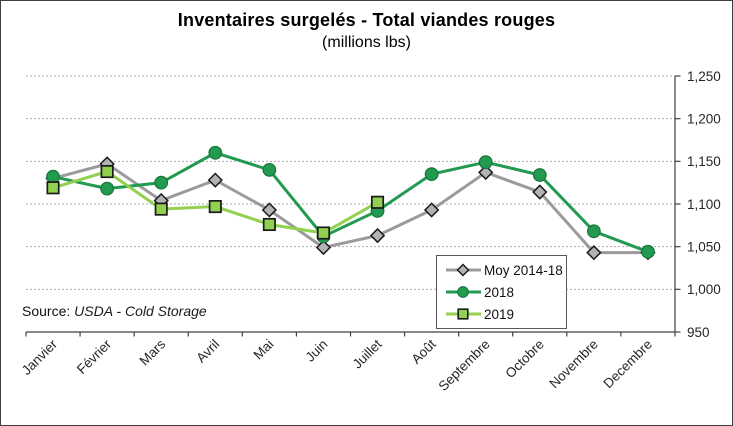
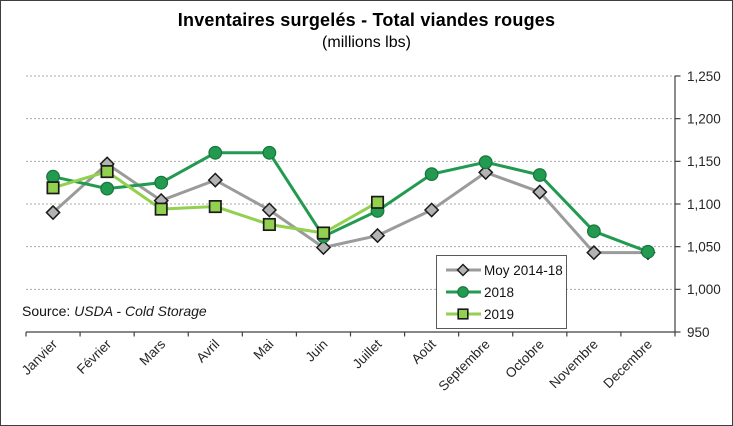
Moy 2014-18/Janvier: 1130 -> 1090
2018/Mai: 1140 -> 1160
